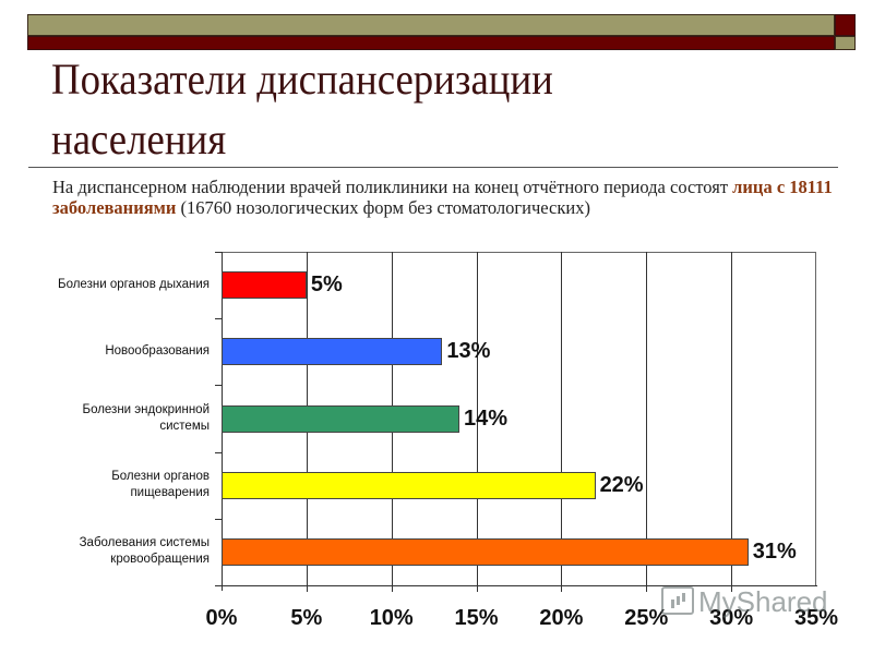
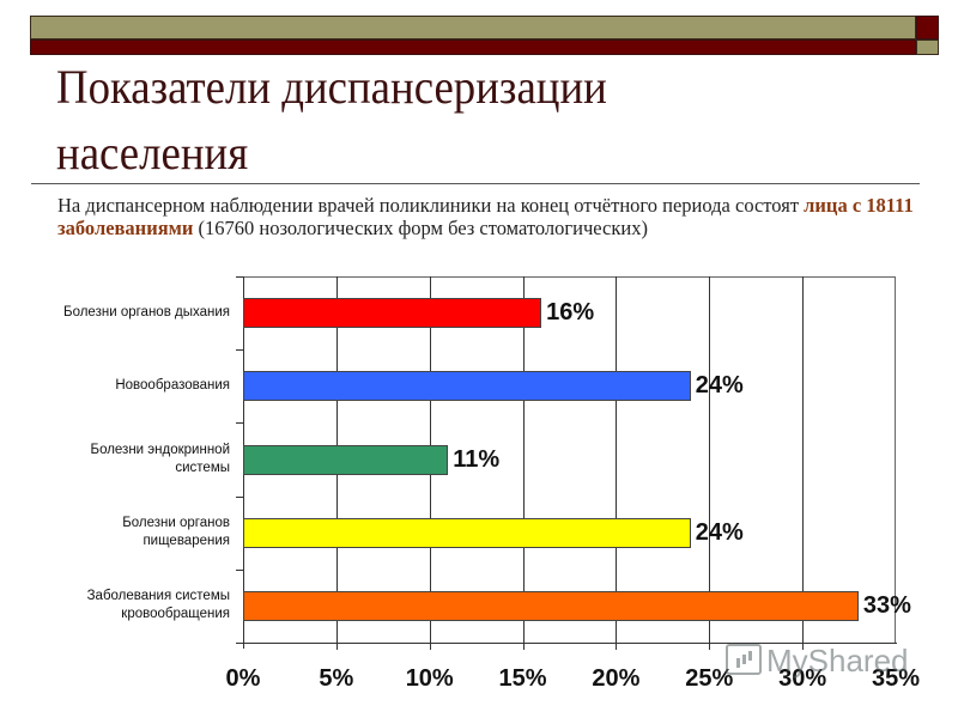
Болезни органов дыхания: 5% -> 16%
Новообразования: 13% -> 24%
Болезни эндокринной системы: 14% -> 11%
Болезни органов пищеварения: 22% -> 24%
Заболевания системы кровообращения: 31% -> 33%
